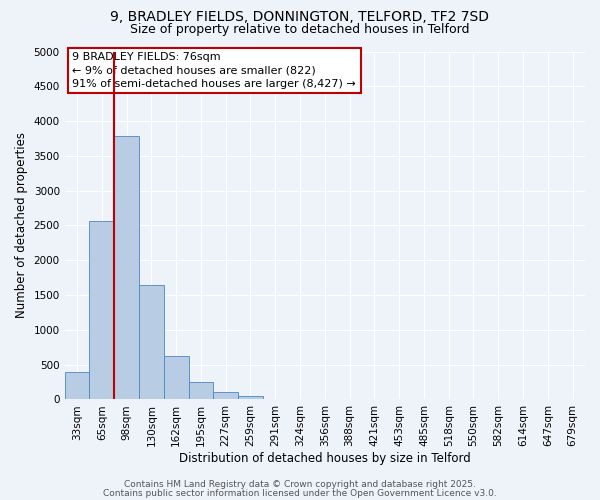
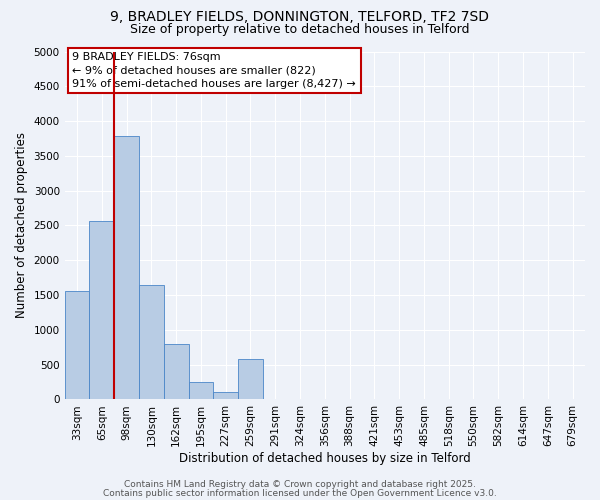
33sqm: 390 -> 1560
162sqm: 620 -> 800
259sqm: 50 -> 580
